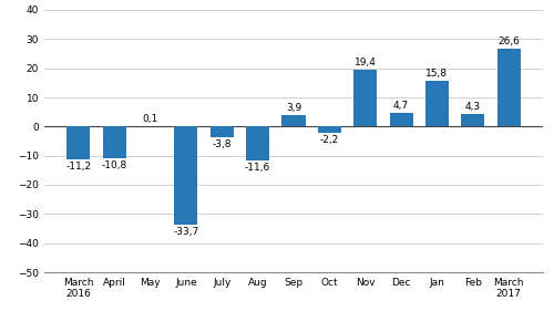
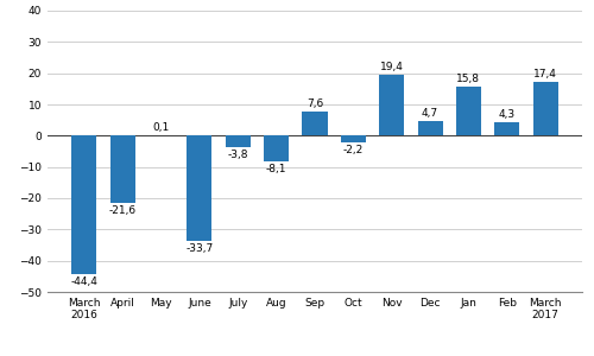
March 2016: -11,2 -> -44,4
April: -10,8 -> -21,6
Aug: -11,6 -> -8,1
Sep: 3,9 -> 7,6
March 2017: 26,6 -> 17,4
